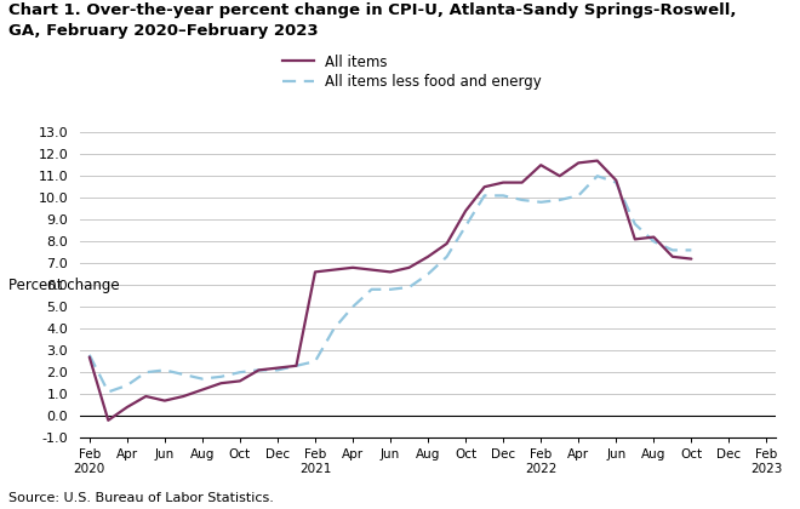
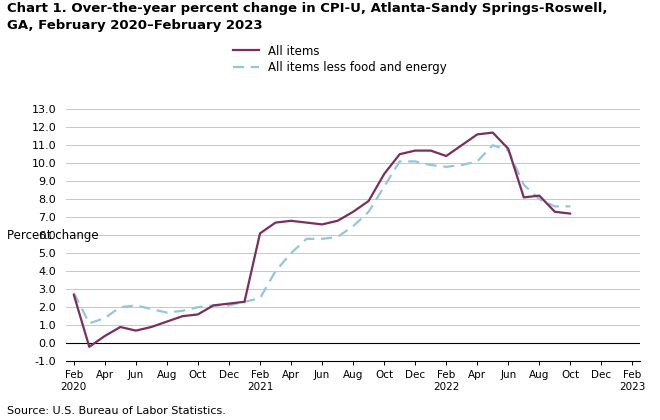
All items/Feb 2021: 6.6 -> 6.1
All items/Feb 2022: 11.5 -> 10.4
